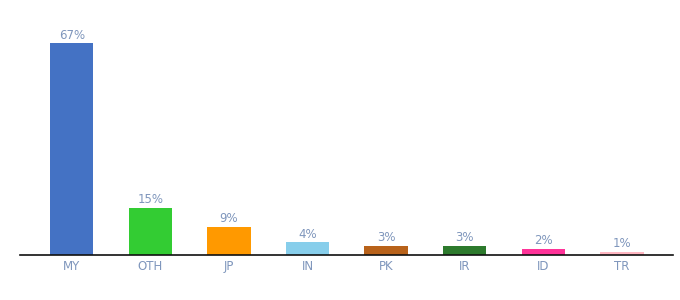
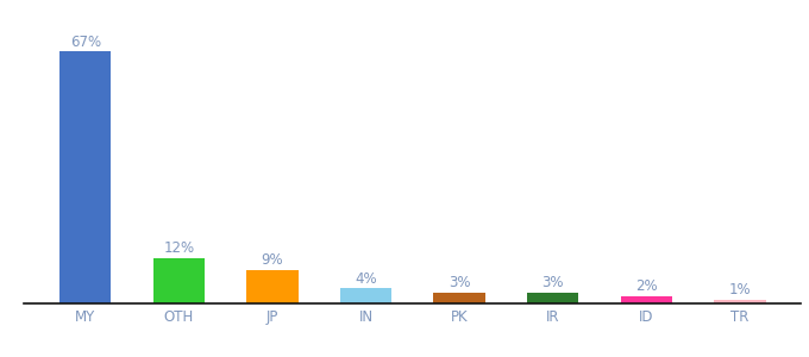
OTH: 15% -> 12%
